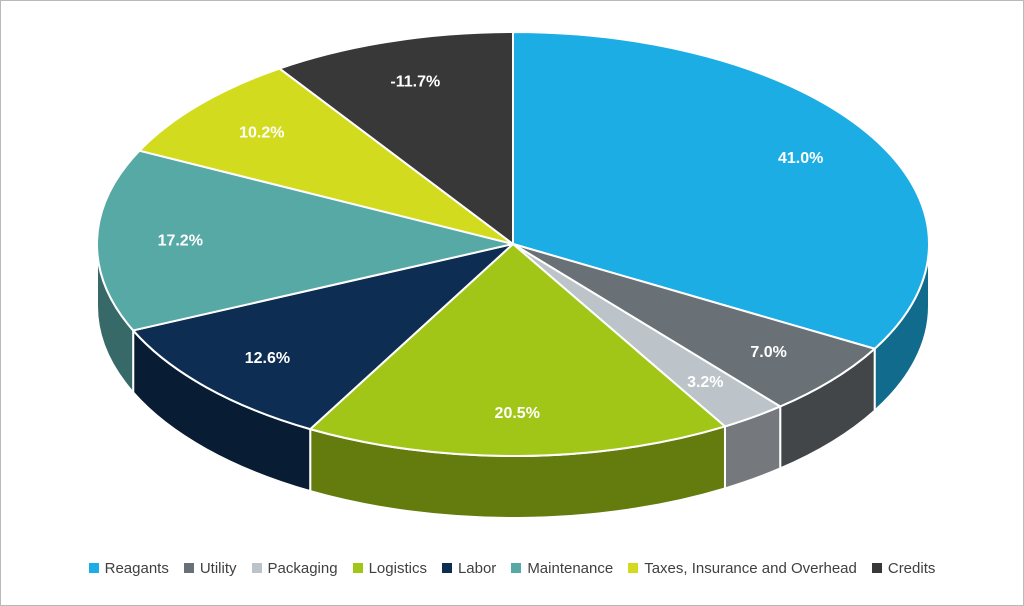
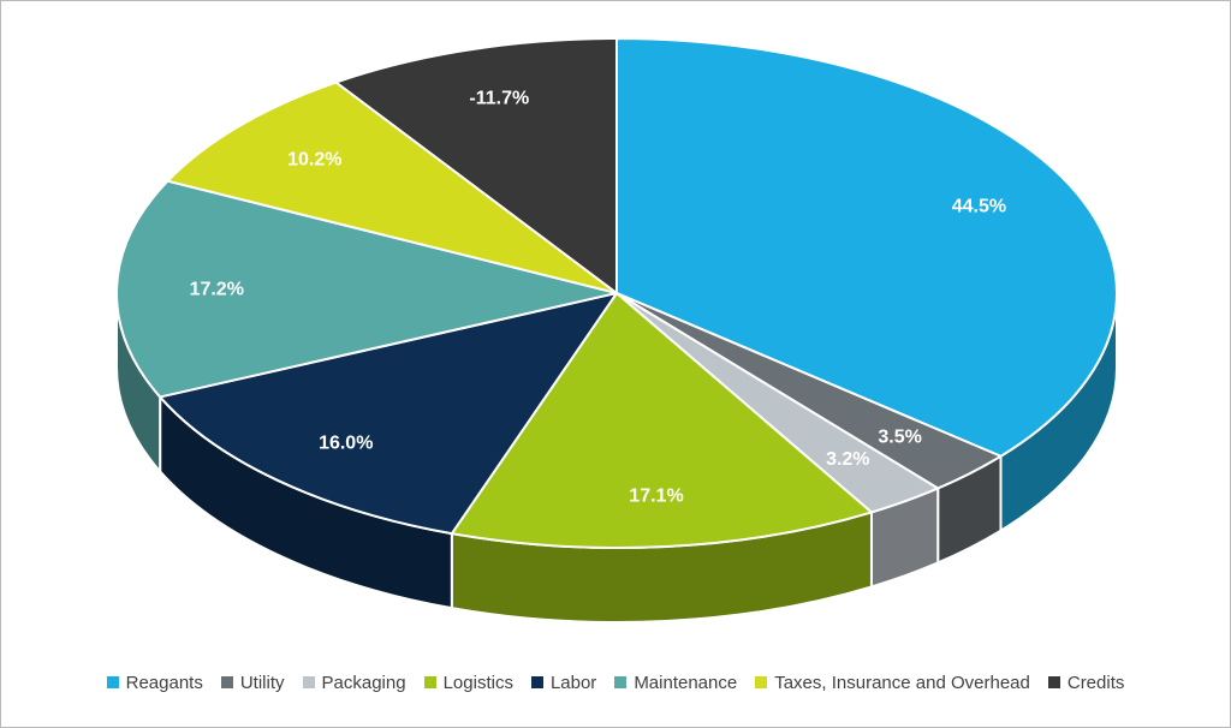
Reagants: 41.0% -> 44.5%
Utility: 7.0% -> 3.5%
Logistics: 20.5% -> 17.1%
Labor: 12.6% -> 16.0%
